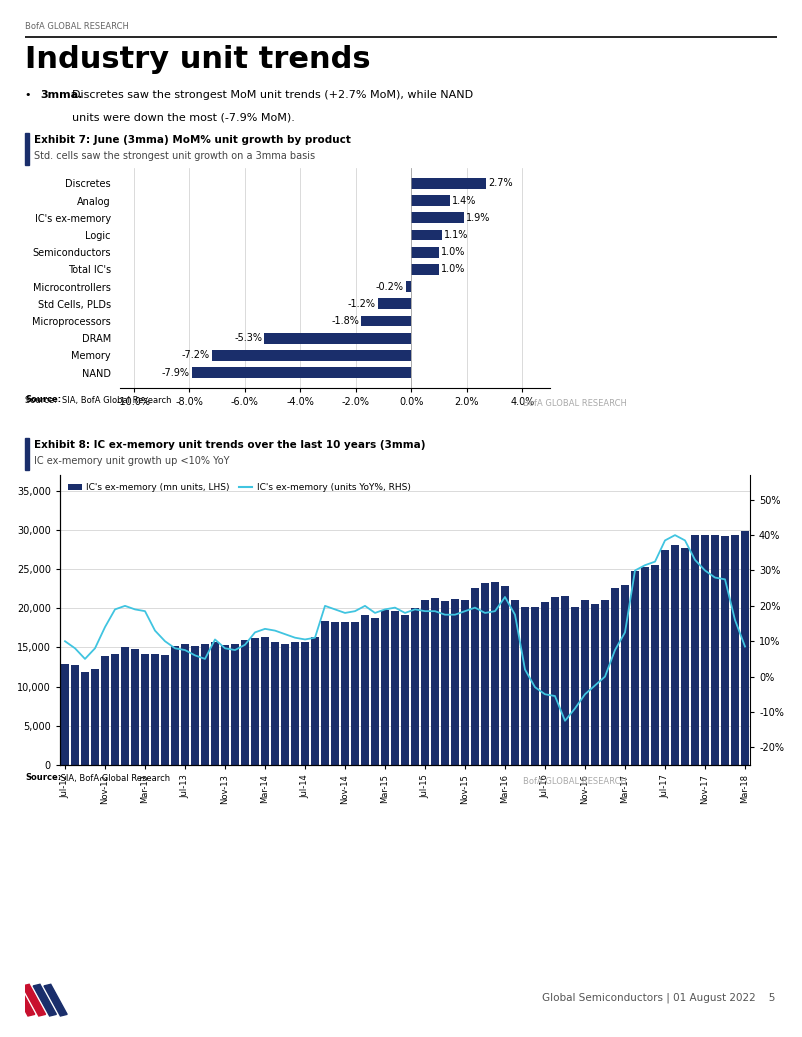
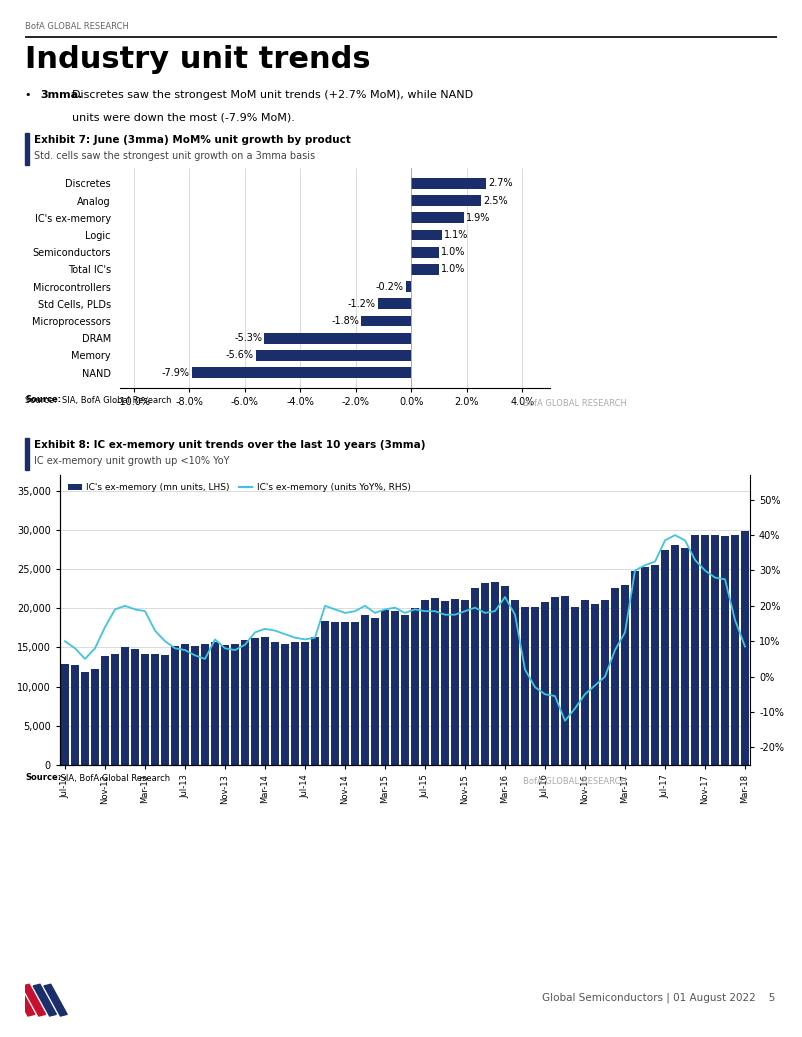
Analog: 1.4% -> 2.5%
Memory: -7.2% -> -5.6%
